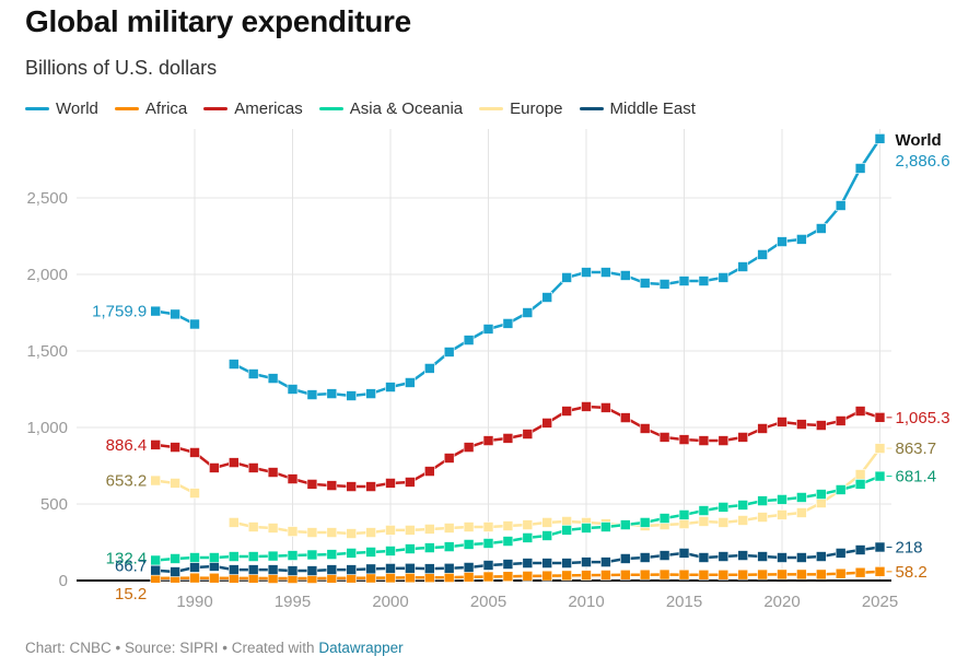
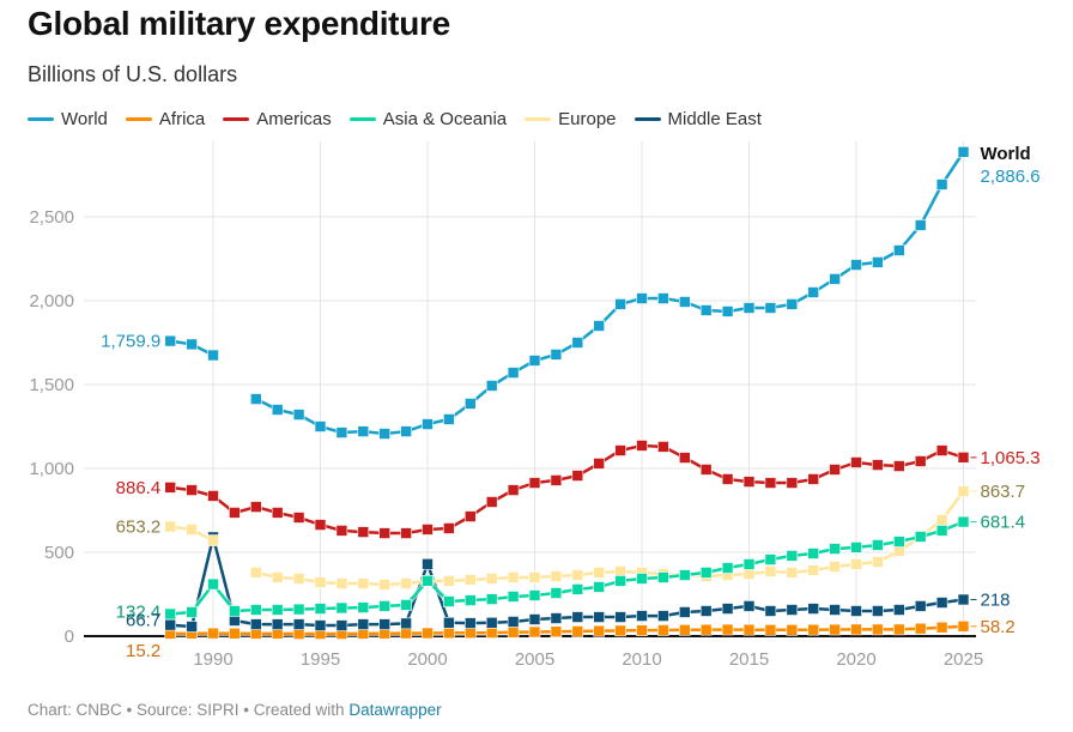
Asia & Oceania/1990: 150 -> 310
Middle East/1990: 90 -> 590
Asia & Oceania/2000: 190 -> 330
Middle East/2000: 80 -> 430
